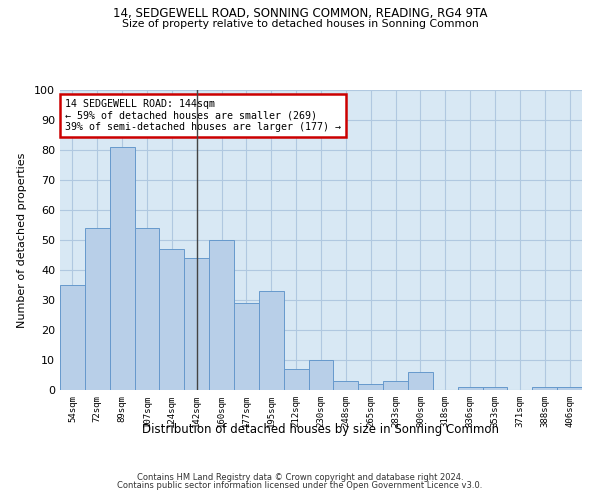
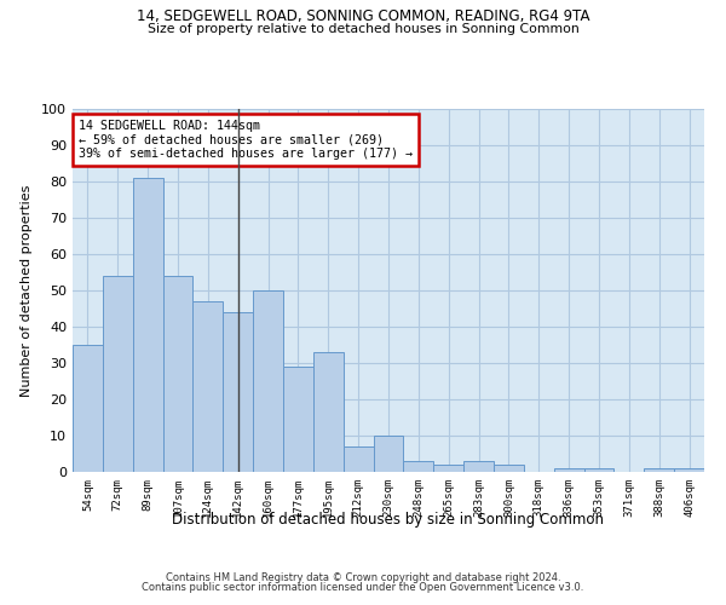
300sqm: 6 -> 2
